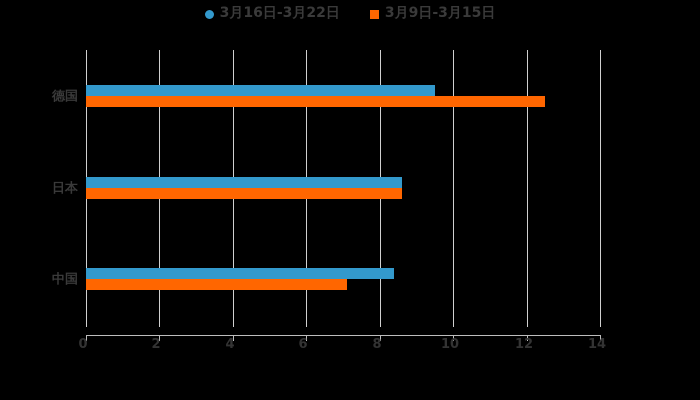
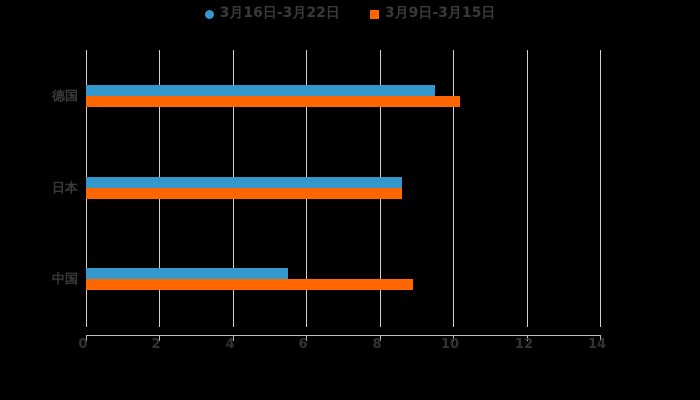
3月16日-3月22日/中国: 8.4 -> 5.5
3月9日-3月15日/中国: 7.1 -> 8.9
3月9日-3月15日/德国: 12.5 -> 10.2
